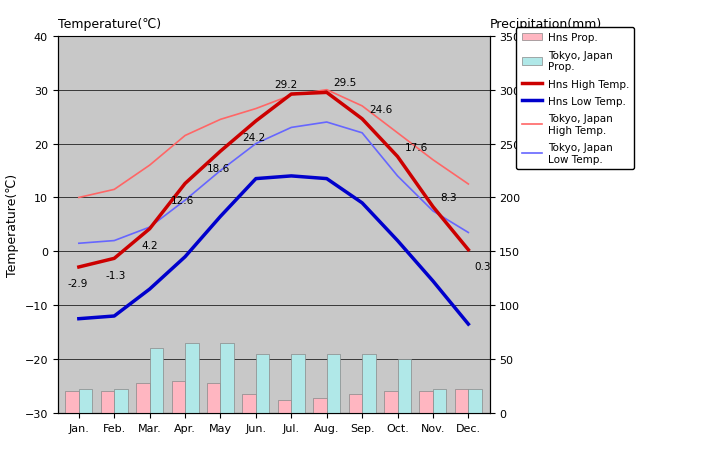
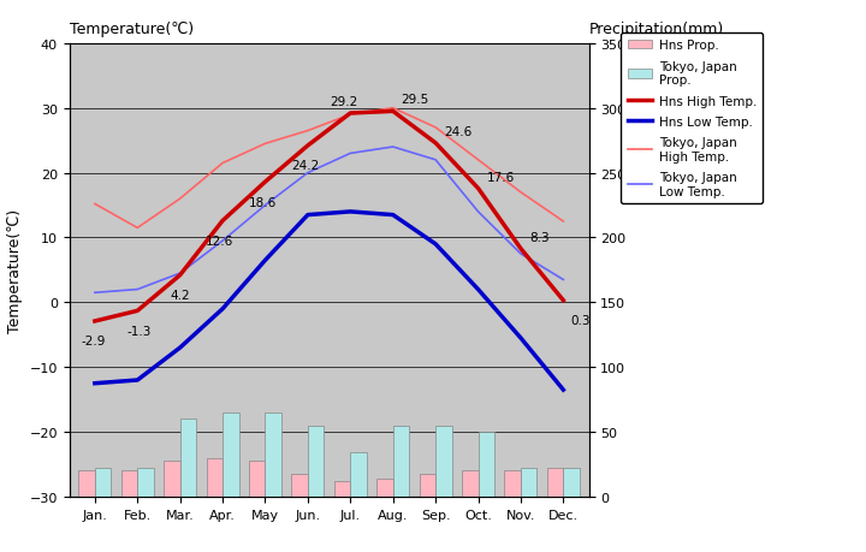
Tokyo, Japan High Temp./Jan.: 10.0 -> 15.2
Tokyo, Japan Prop./Jul.: 55 -> 34
